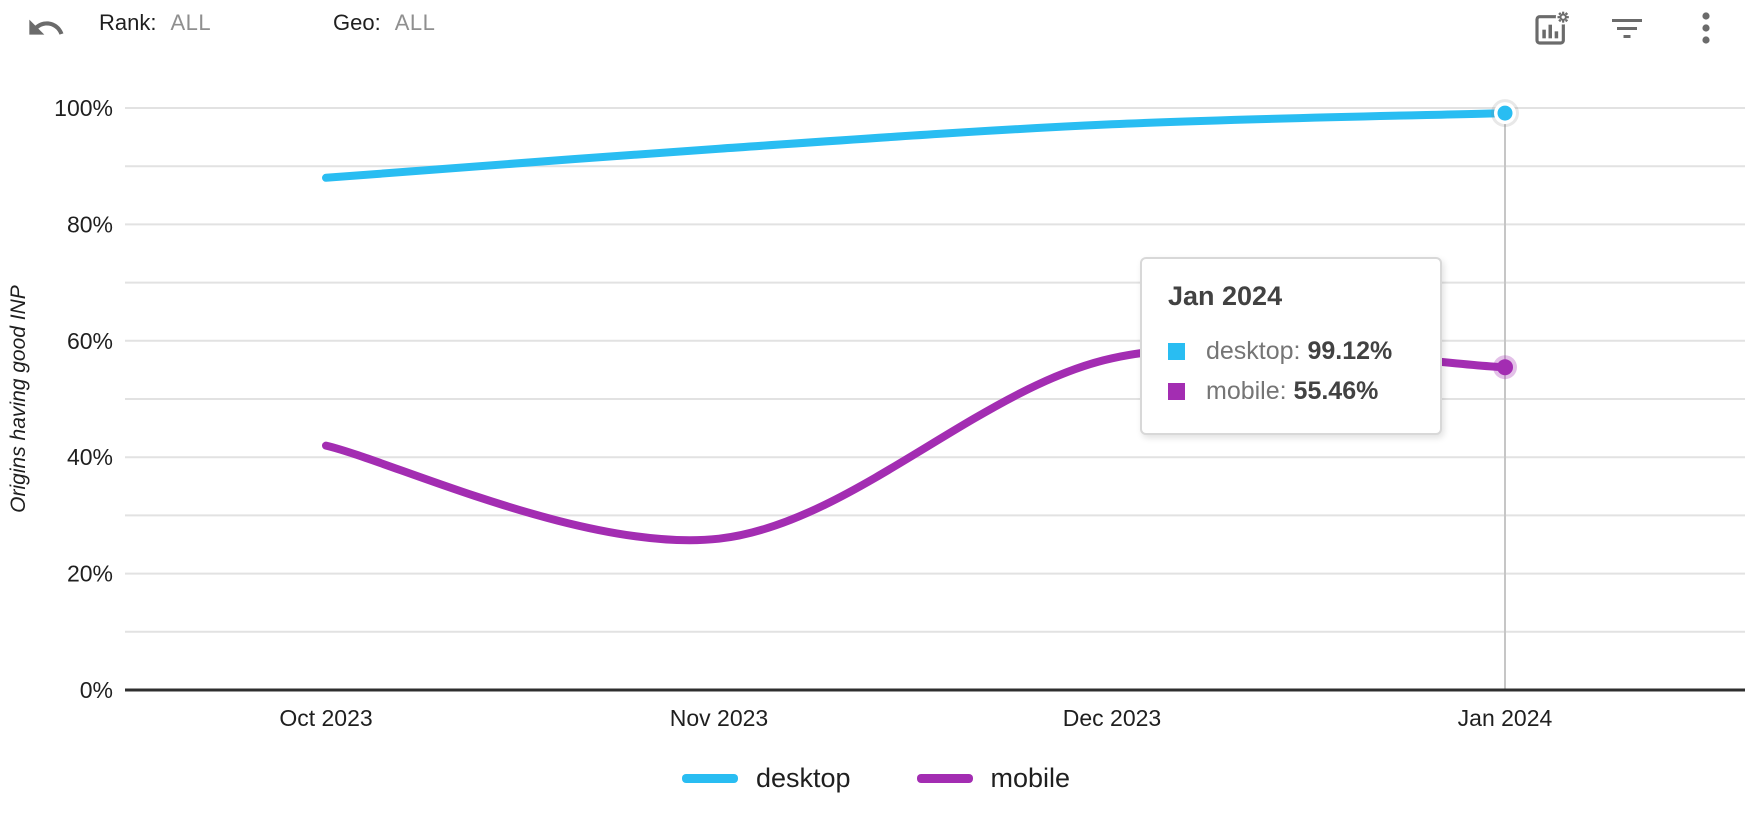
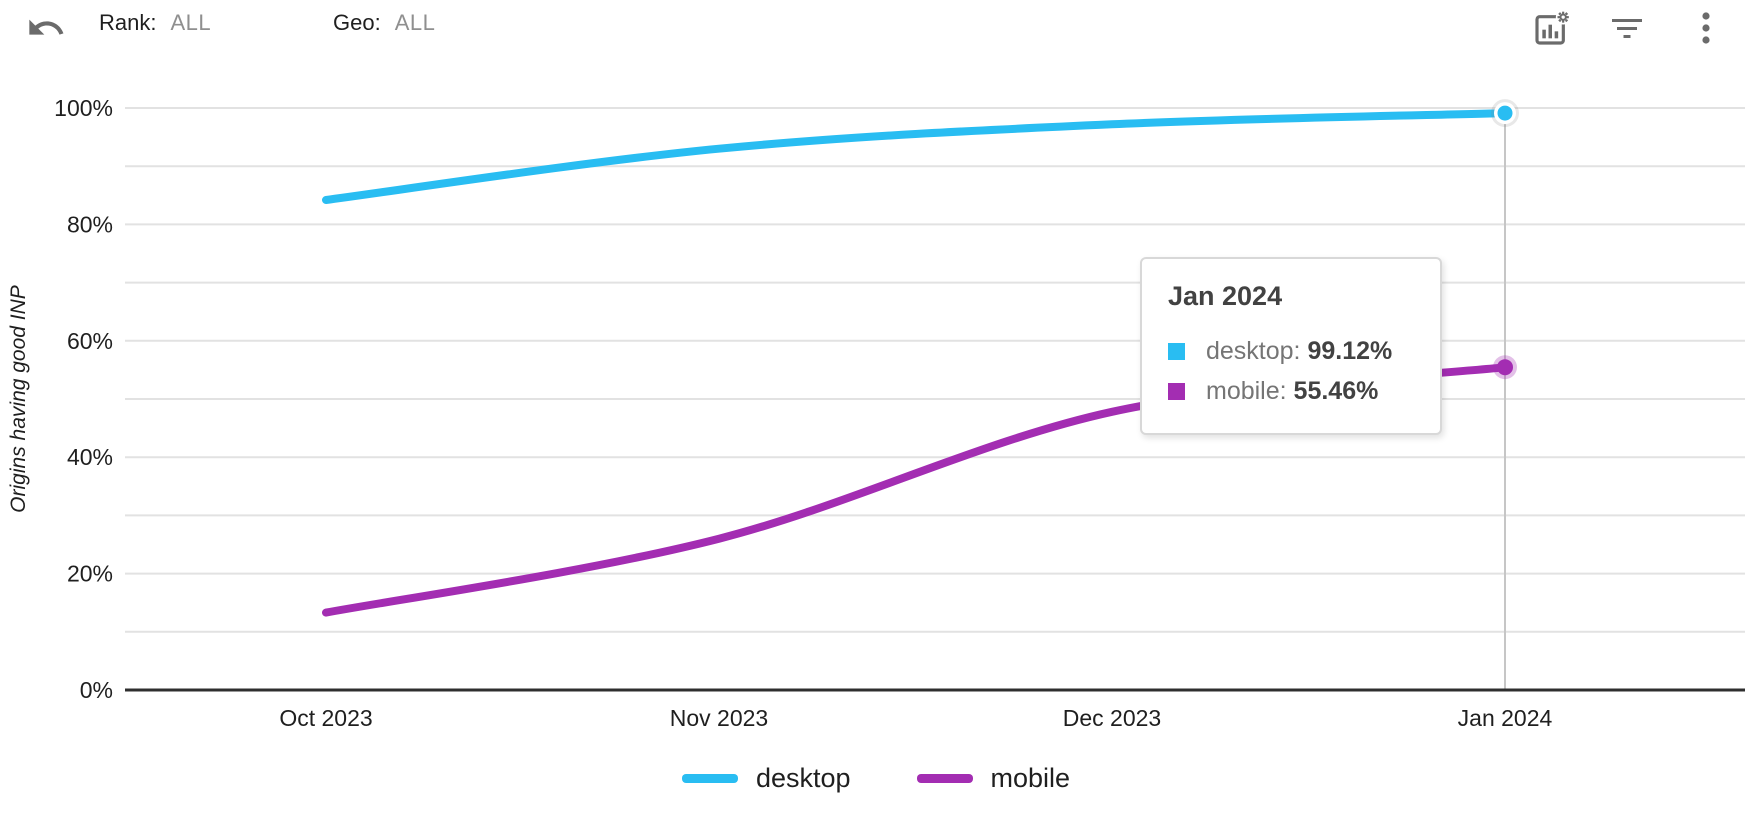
desktop/Oct 2023: 88% -> 84%
mobile/Oct 2023: 42% -> 13%
mobile/Dec 2023: 57% -> 48%
